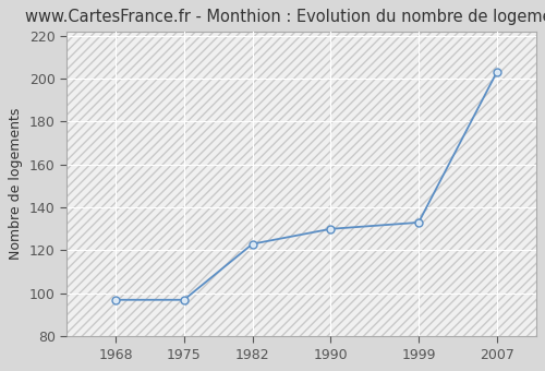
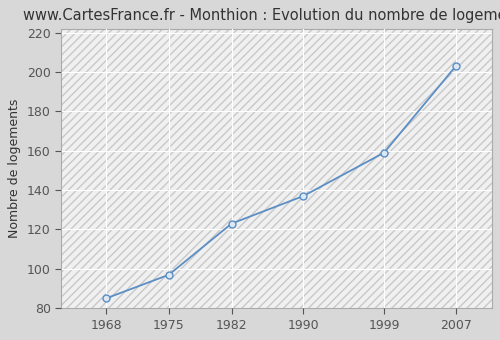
1968: 97 -> 85
1990: 130 -> 137
1999: 133 -> 159
